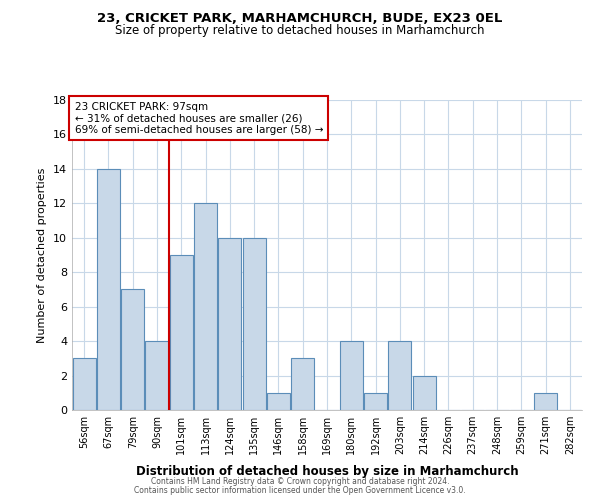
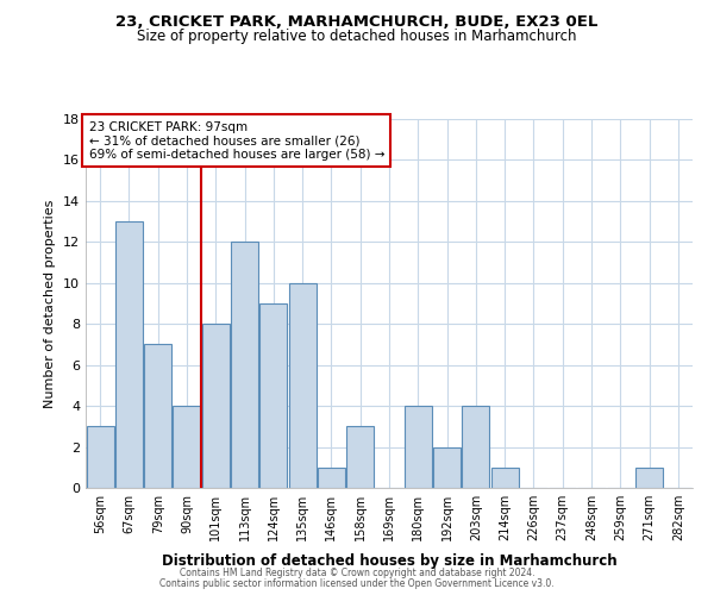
67sqm: 14 -> 13
101sqm: 9 -> 8
124sqm: 10 -> 9
192sqm: 1 -> 2
214sqm: 2 -> 1
